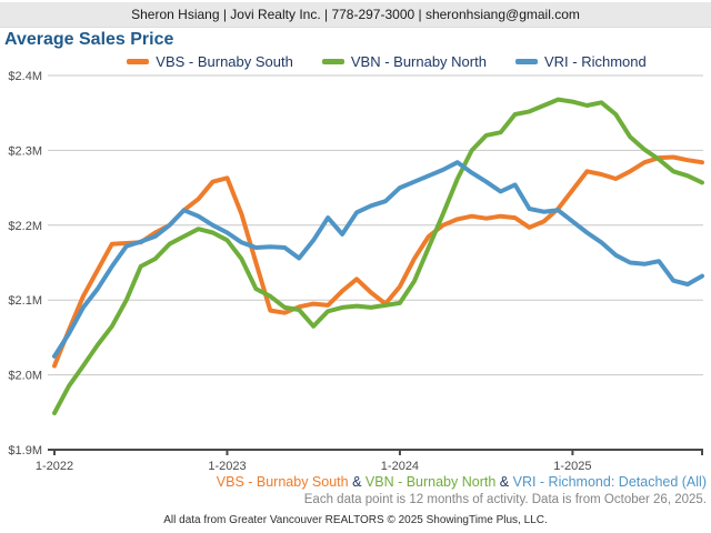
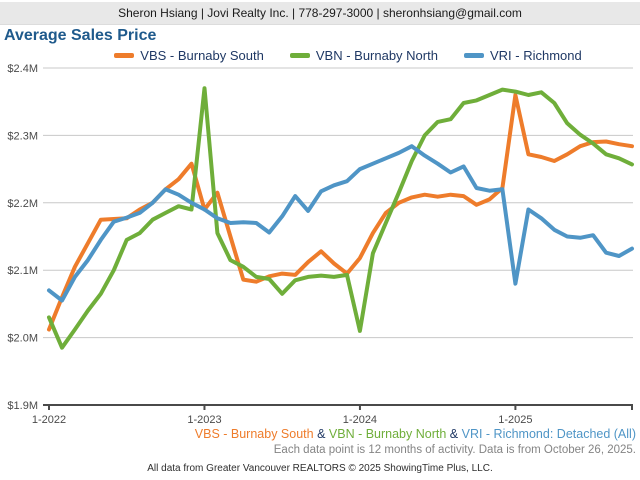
VBN - Burnaby North/1-2022: $1.95M -> $2.03M
VRI - Richmond/1-2022: $2.02M -> $2.07M
VBS - Burnaby South/1-2023: $2.26M -> $2.19M
VBN - Burnaby North/1-2023: $2.18M -> $2.37M
VBN - Burnaby North/1-2024: $2.10M -> $2.01M
VBS - Burnaby South/1-2025: $2.25M -> $2.36M
VRI - Richmond/1-2025: $2.21M -> $2.08M
